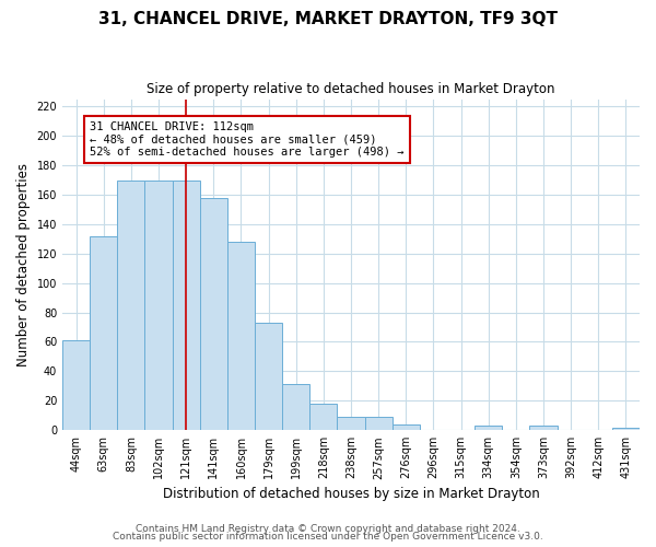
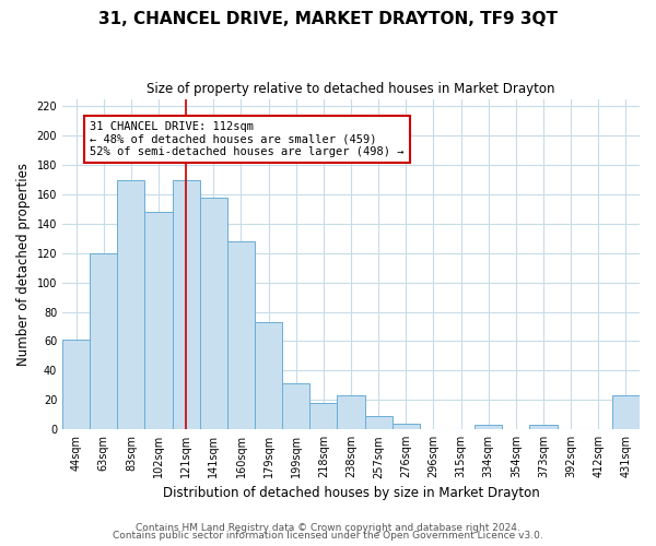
63sqm: 132 -> 120
102sqm: 170 -> 148
238sqm: 9 -> 23
431sqm: 2 -> 23
